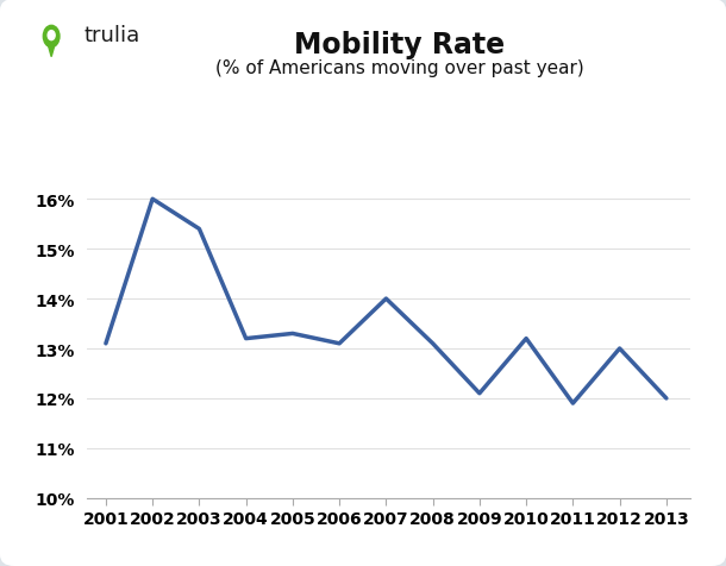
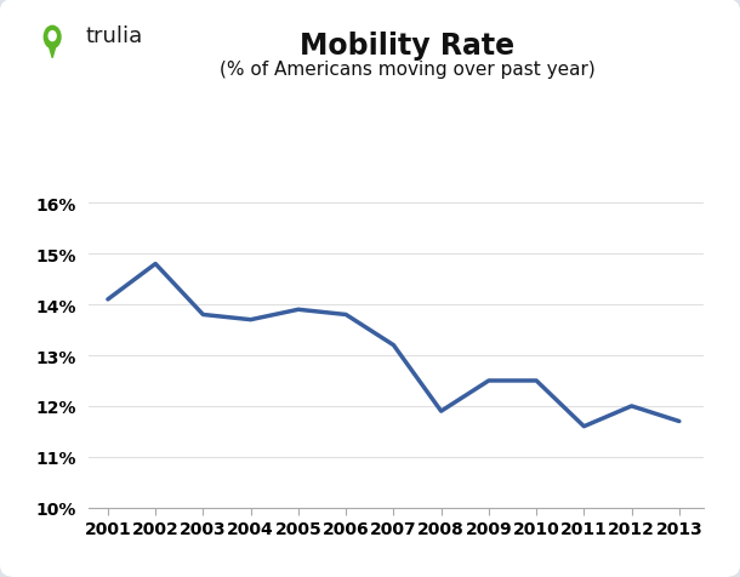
2001: 13.1% -> 14.1%
2002: 16.0% -> 14.8%
2003: 15.4% -> 13.8%
2004: 13.2% -> 13.7%
2005: 13.3% -> 13.9%
2006: 13.1% -> 13.8%
2007: 14.0% -> 13.2%
2008: 13.1% -> 11.9%
2009: 12.1% -> 12.5%
2010: 13.2% -> 12.5%
2011: 11.9% -> 11.6%
2012: 13.0% -> 12.0%
2013: 12.0% -> 11.7%
